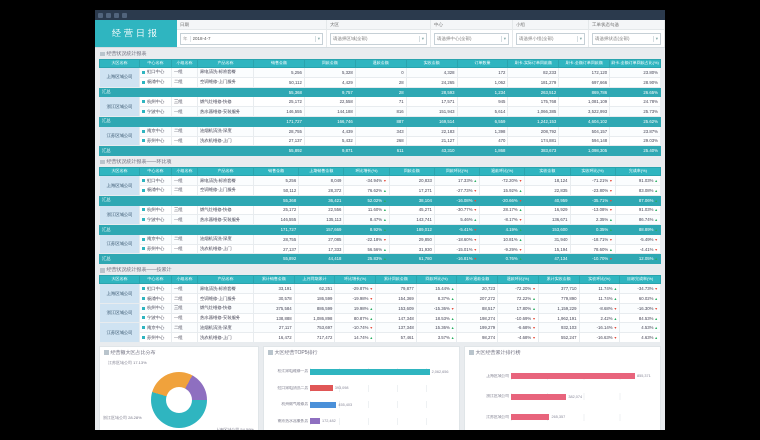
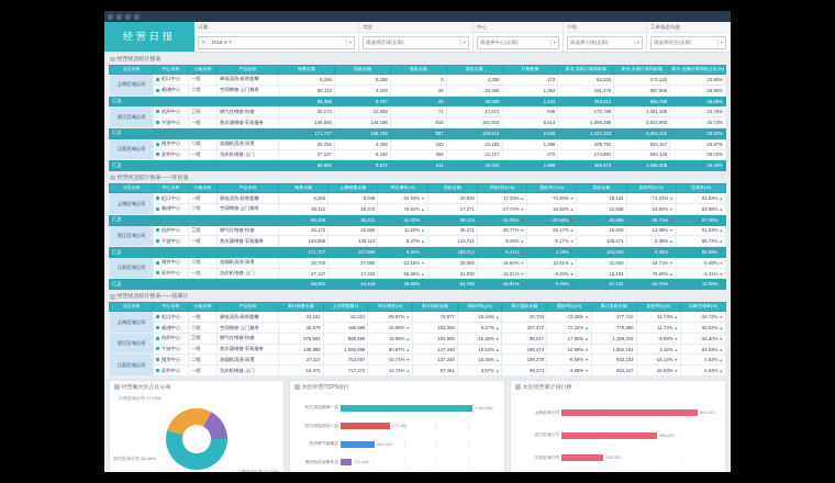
大区经营TOP5排行/虹口家电清洗二店: 393,098 -> 772,482
大区经营TOP5排行/杭州燃气维修店: 455,403 -> 542,024
大区经营累计排行榜/浙江区域公司: 382,074 -> 598,225
